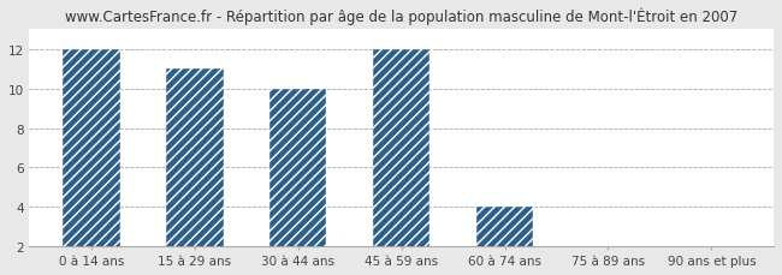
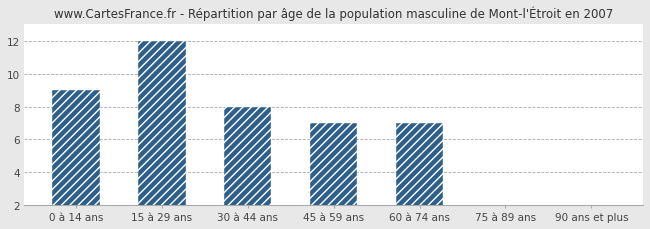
0 à 14 ans: 12.0 -> 9.0
15 à 29 ans: 11.0 -> 12.0
30 à 44 ans: 10.0 -> 8.0
45 à 59 ans: 12.0 -> 7.0
60 à 74 ans: 4.0 -> 7.0
